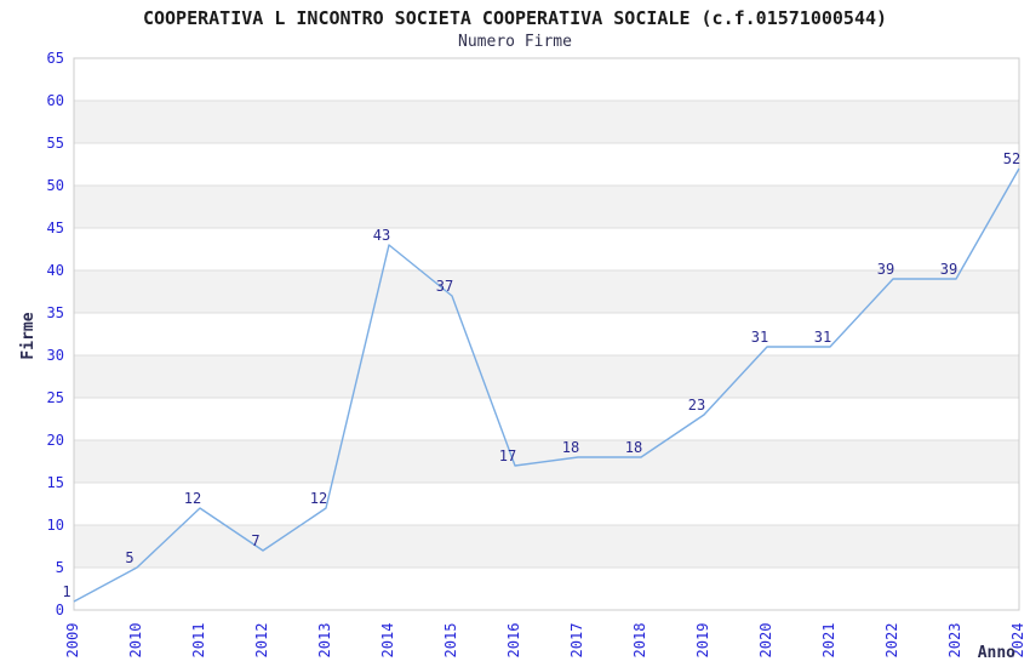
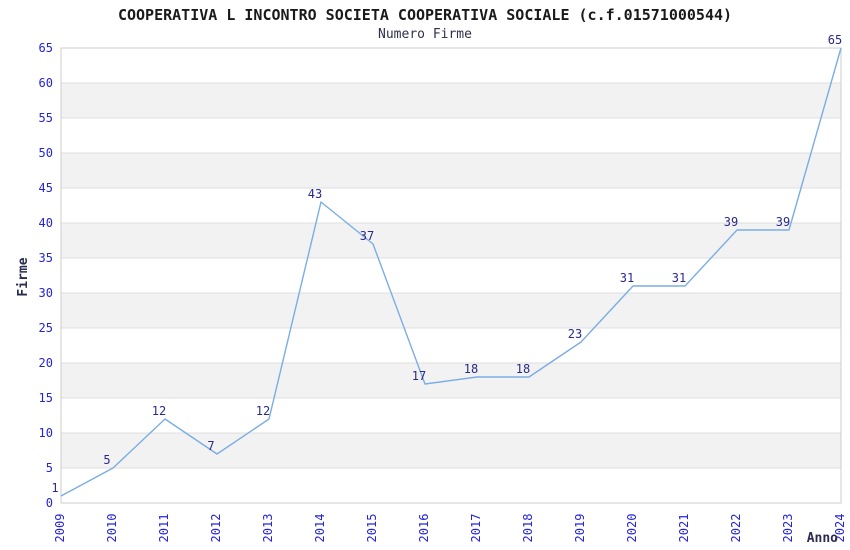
2024: 52 -> 65
